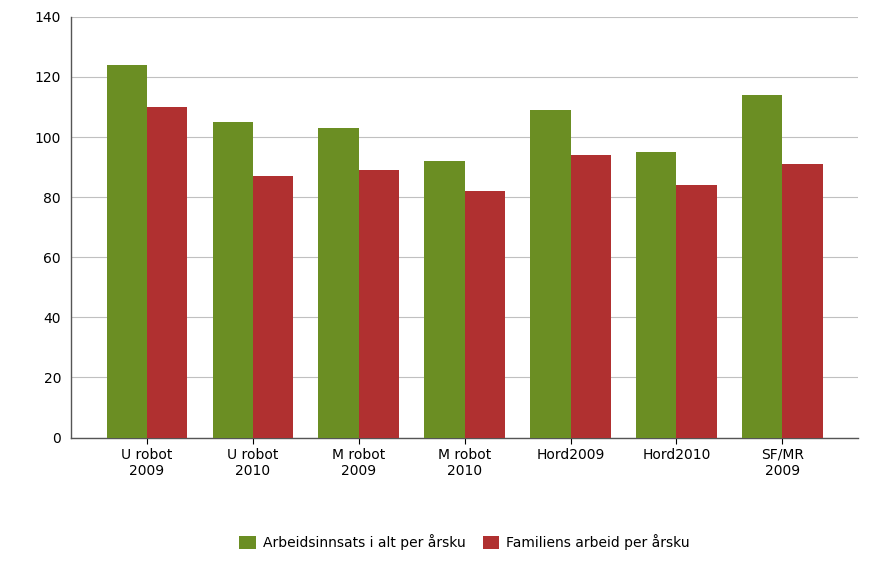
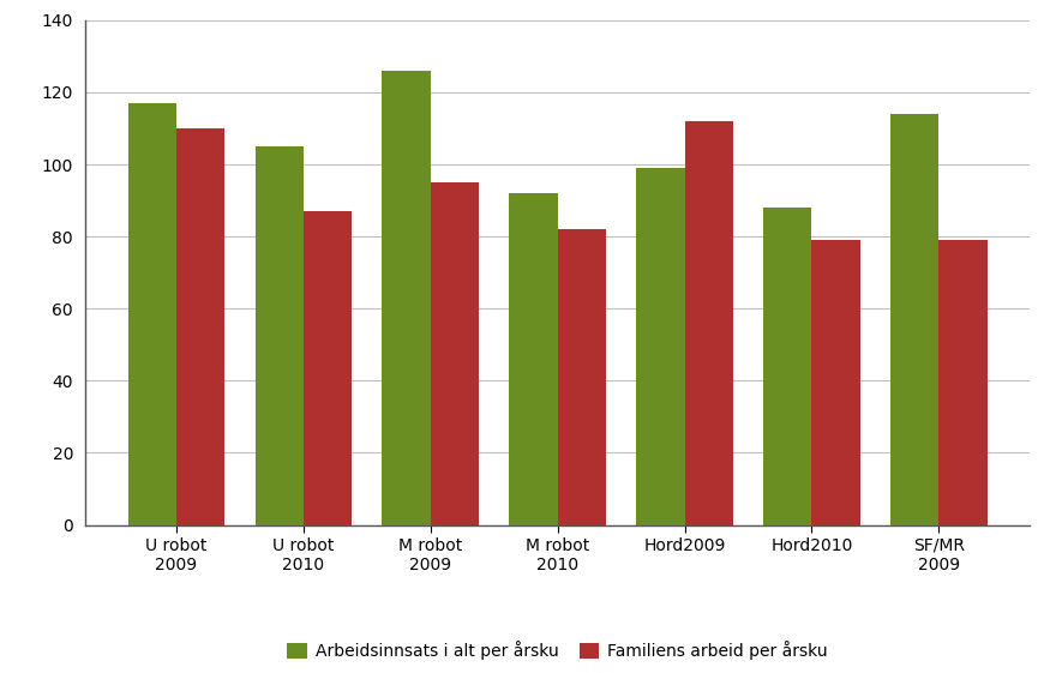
Arbeidsinnsats i alt per årsku/U robot 2009: 124 -> 117
Arbeidsinnsats i alt per årsku/M robot 2009: 103 -> 126
Familiens arbeid per årsku/M robot 2009: 89 -> 95
Arbeidsinnsats i alt per årsku/Hord2009: 109 -> 99
Familiens arbeid per årsku/Hord2009: 94 -> 112
Arbeidsinnsats i alt per årsku/Hord2010: 95 -> 88
Familiens arbeid per årsku/Hord2010: 84 -> 79
Familiens arbeid per årsku/SF/MR 2009: 91 -> 79
